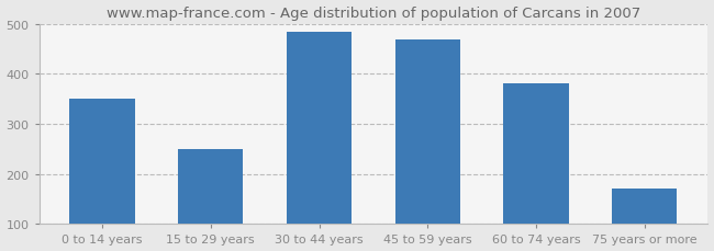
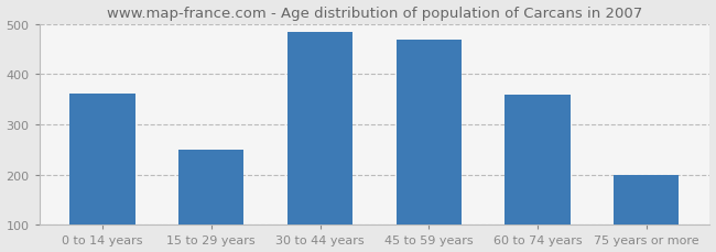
0 to 14 years: 350 -> 362
60 to 74 years: 380 -> 360
75 years or more: 170 -> 199
